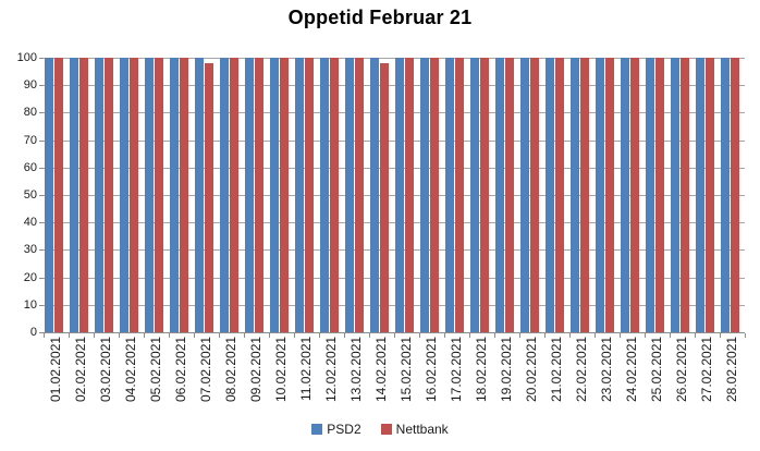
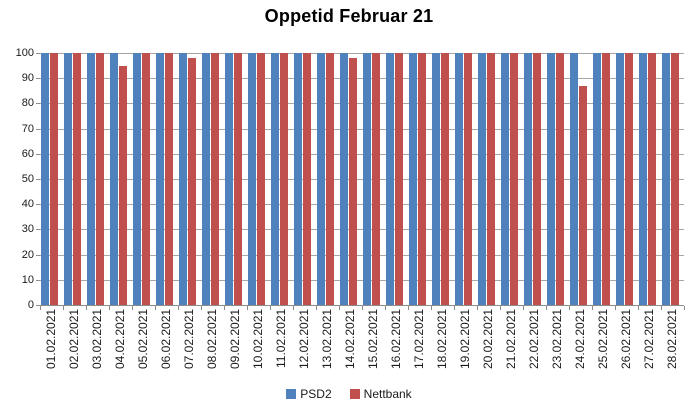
Nettbank/04.02.2021: 100 -> 95
Nettbank/24.02.2021: 100 -> 87
